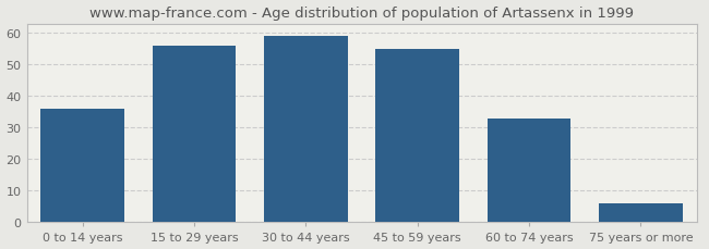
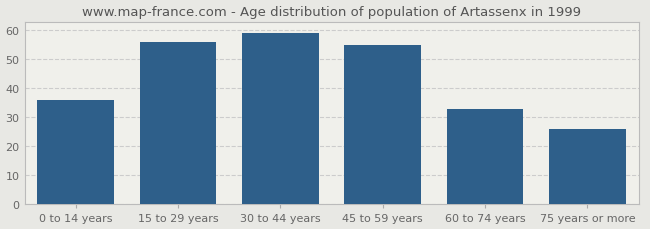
75 years or more: 6 -> 26
